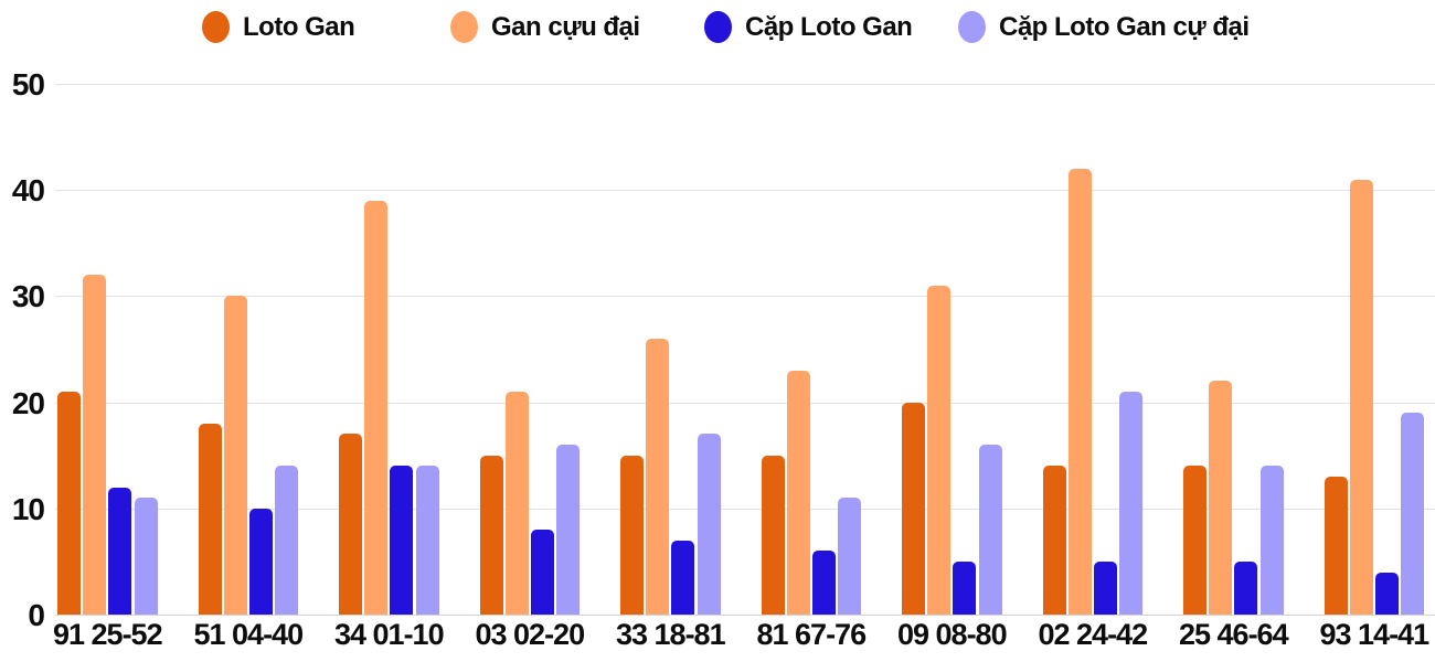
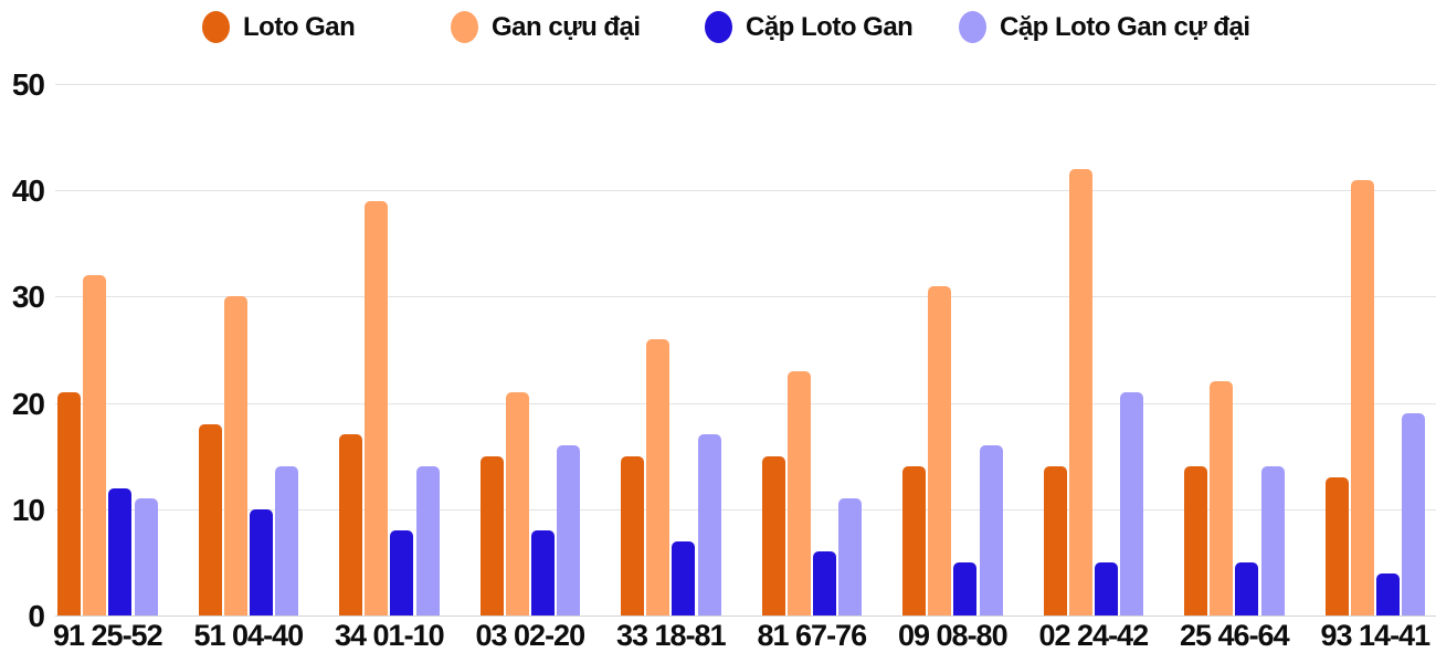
Cặp Loto Gan/34 01-10: 14 -> 8
Loto Gan/09 08-80: 20 -> 14
